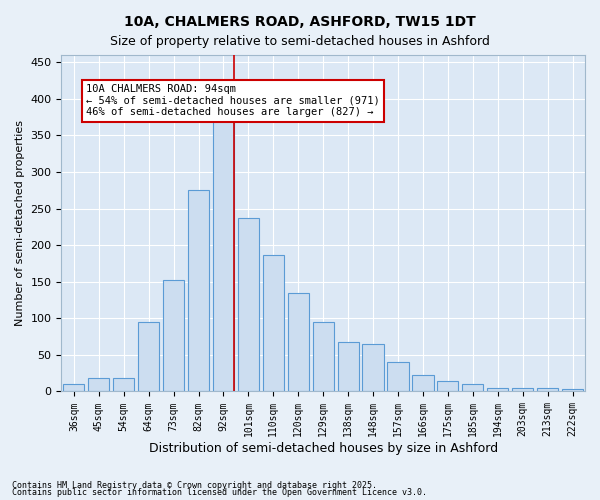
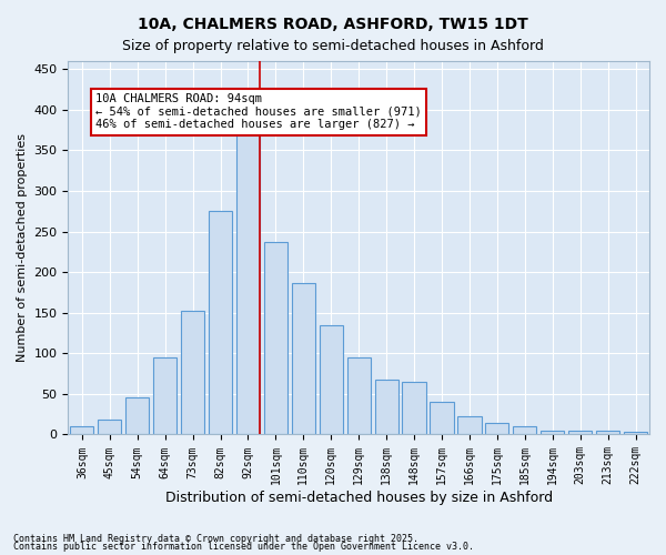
54sqm: 18 -> 46
